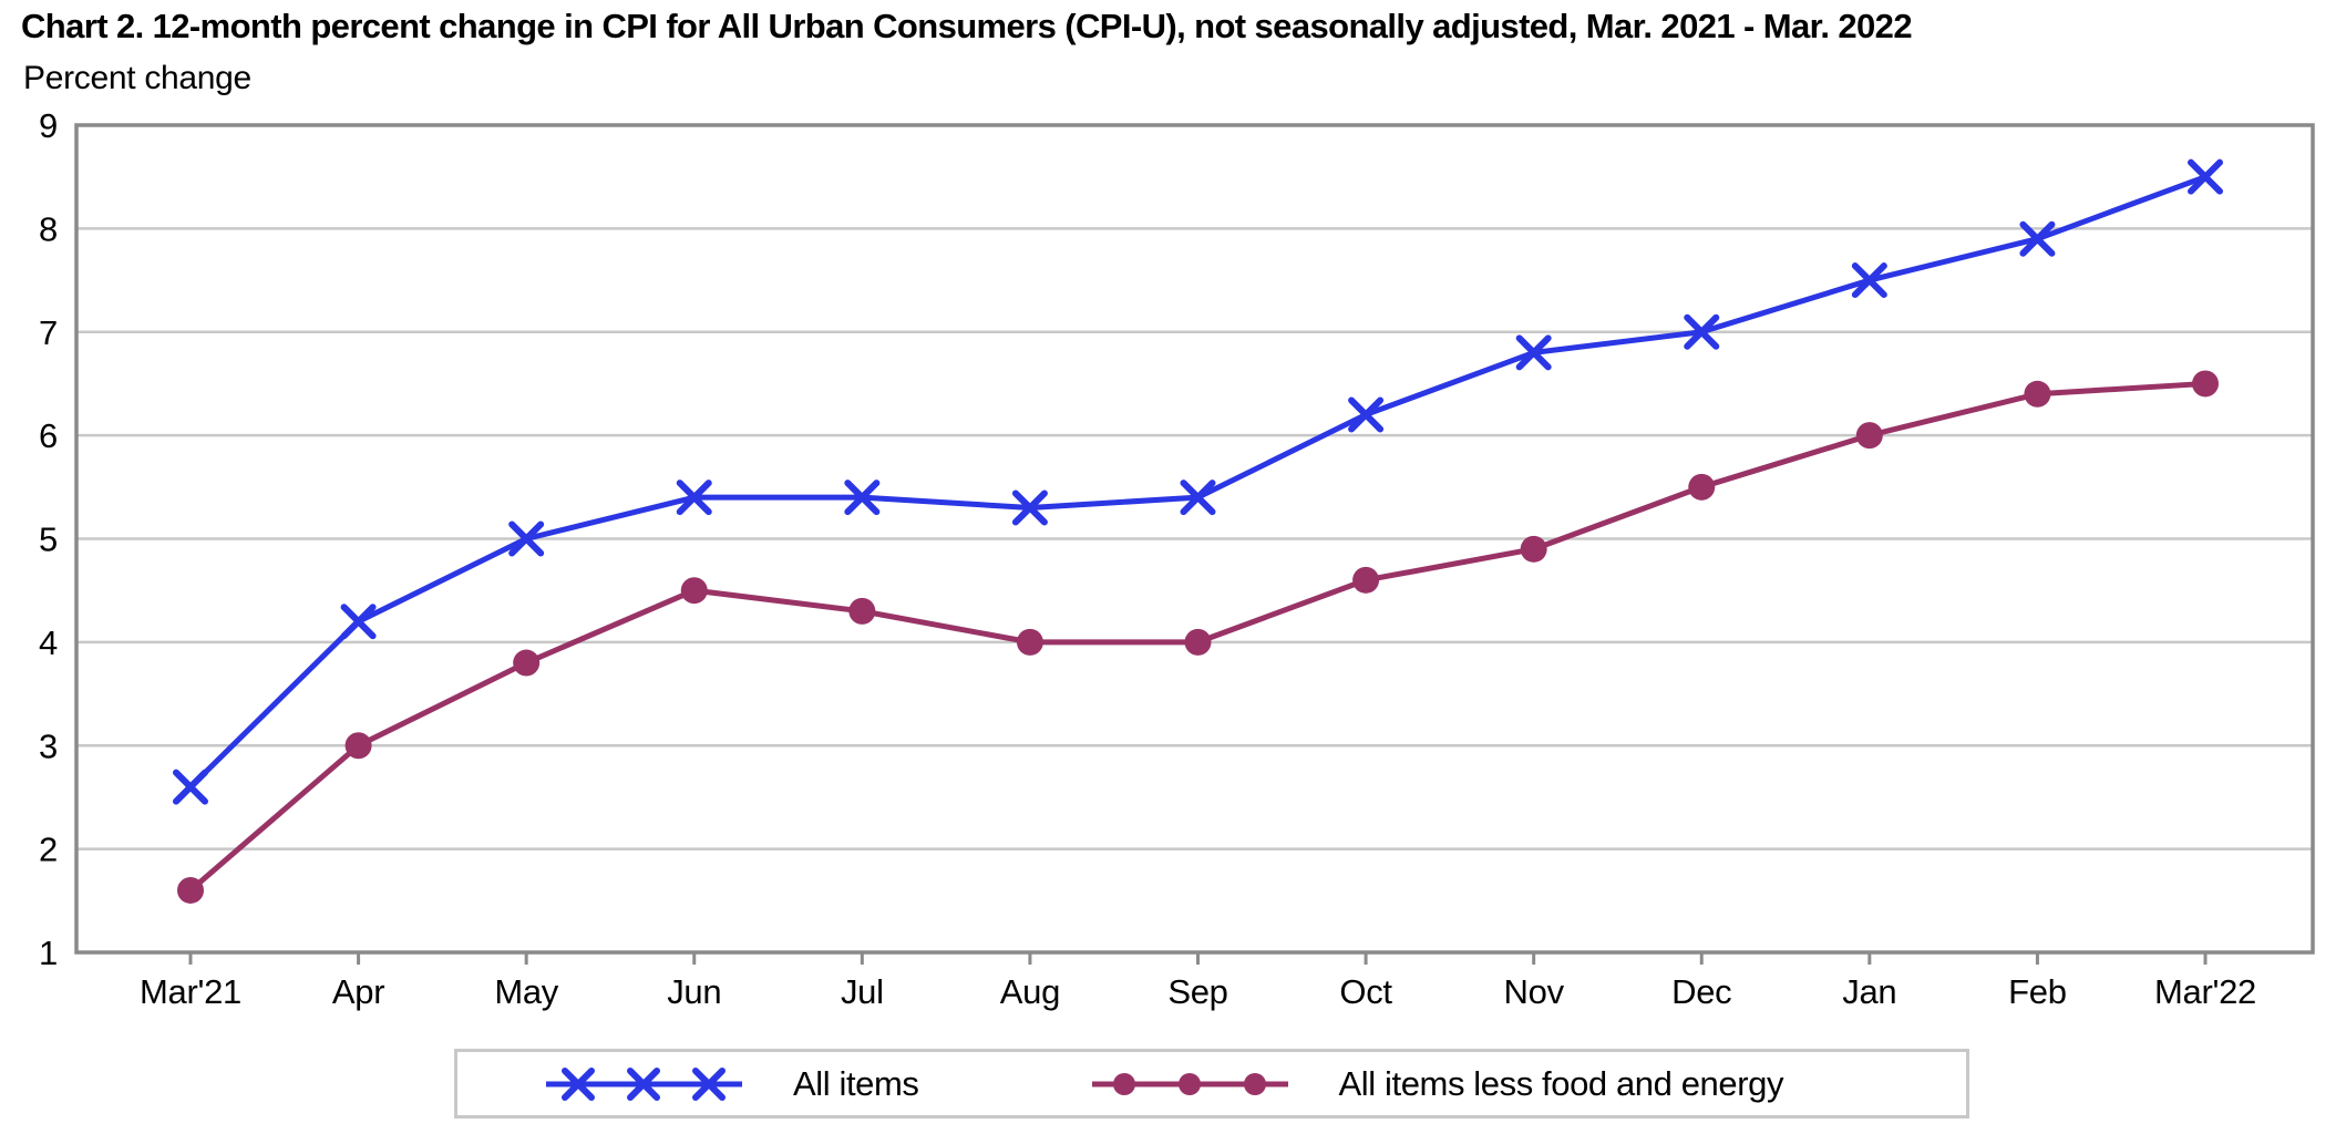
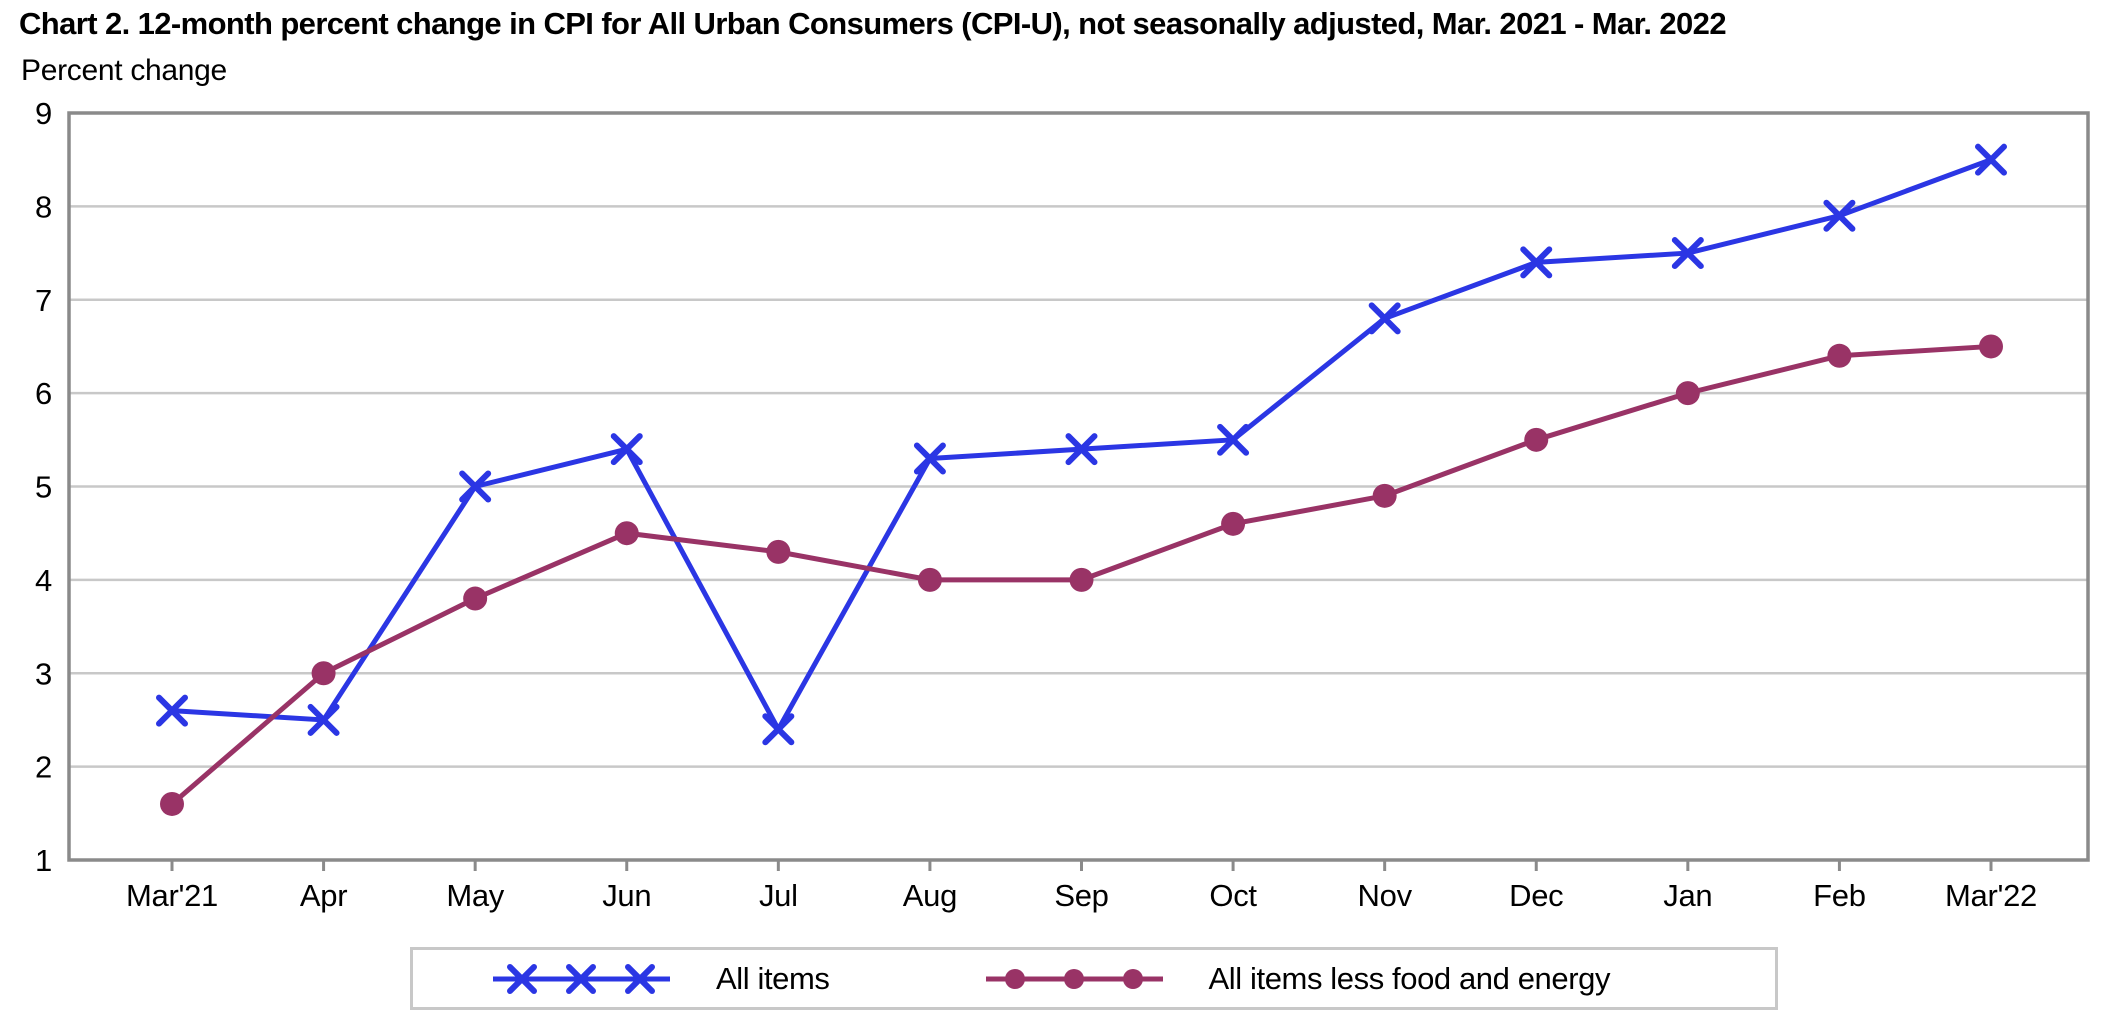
All items/Apr: 4.2 -> 2.5
All items/Jul: 5.4 -> 2.4
All items/Oct: 6.2 -> 5.5
All items/Dec: 7.0 -> 7.4
